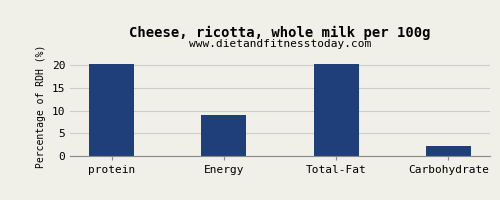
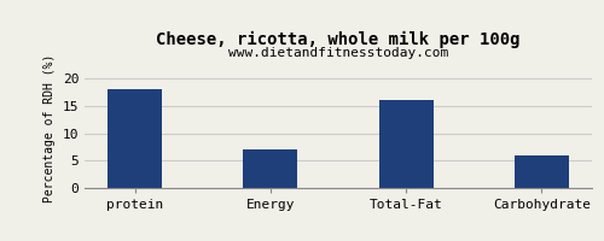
protein: 20.3 -> 18.0
Energy: 9.0 -> 7.0
Total-Fat: 20.3 -> 16.0
Carbohydrate: 2.1 -> 6.0
